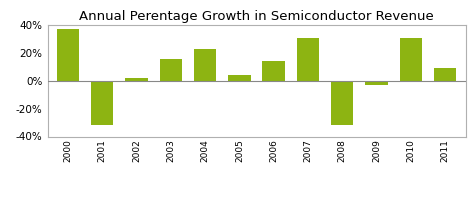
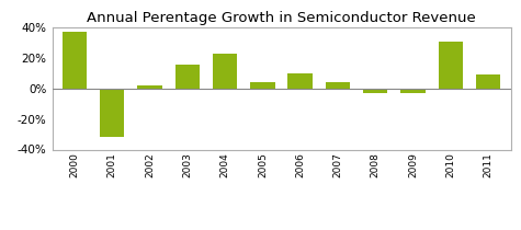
2006: 14% -> 10%
2007: 31% -> 4%
2008: -32% -> -3%
